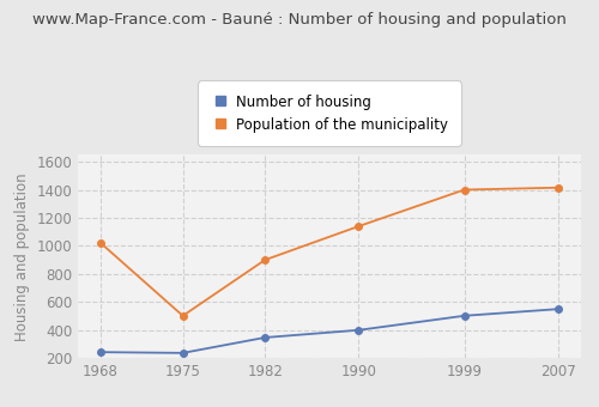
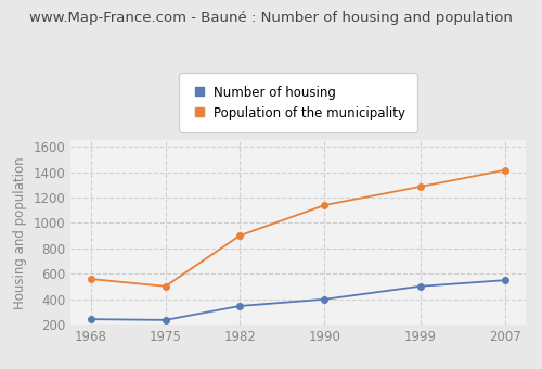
Population of the municipality/1968: 1020 -> 560
Population of the municipality/1999: 1400 -> 1280
